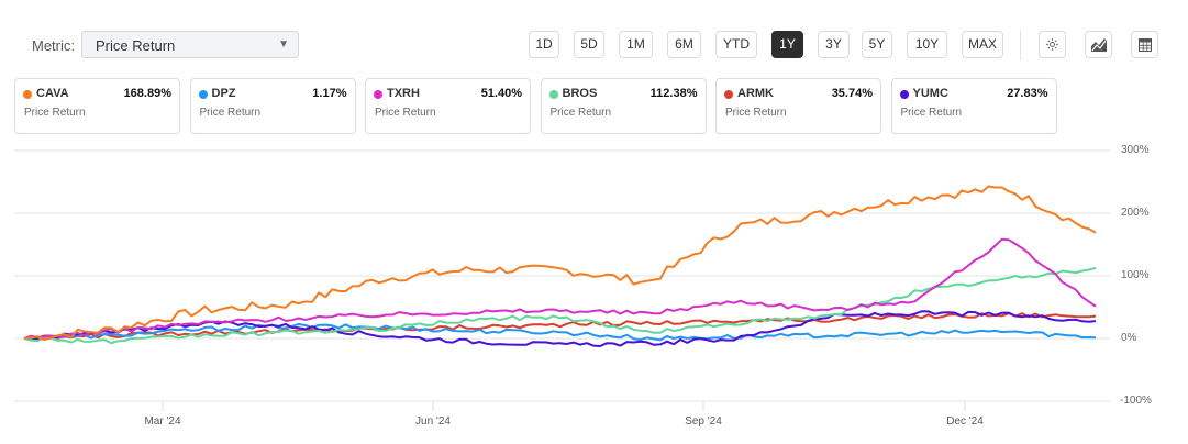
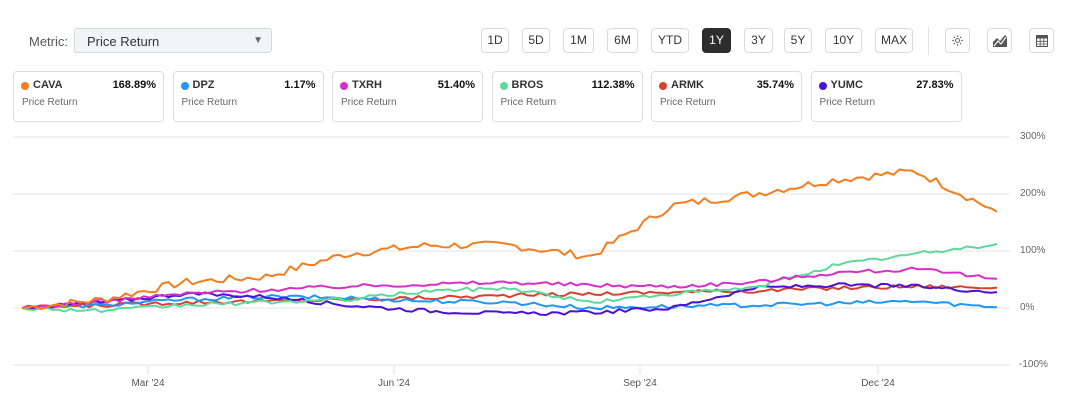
TXRH/Sep '24: 60% -> 40%
TXRH/Dec '24: 160% -> 70%
